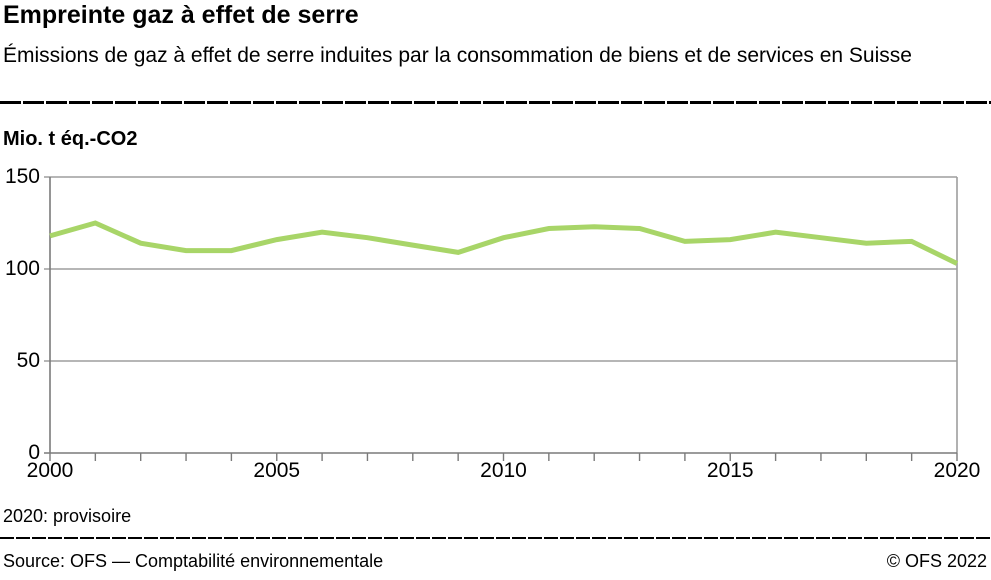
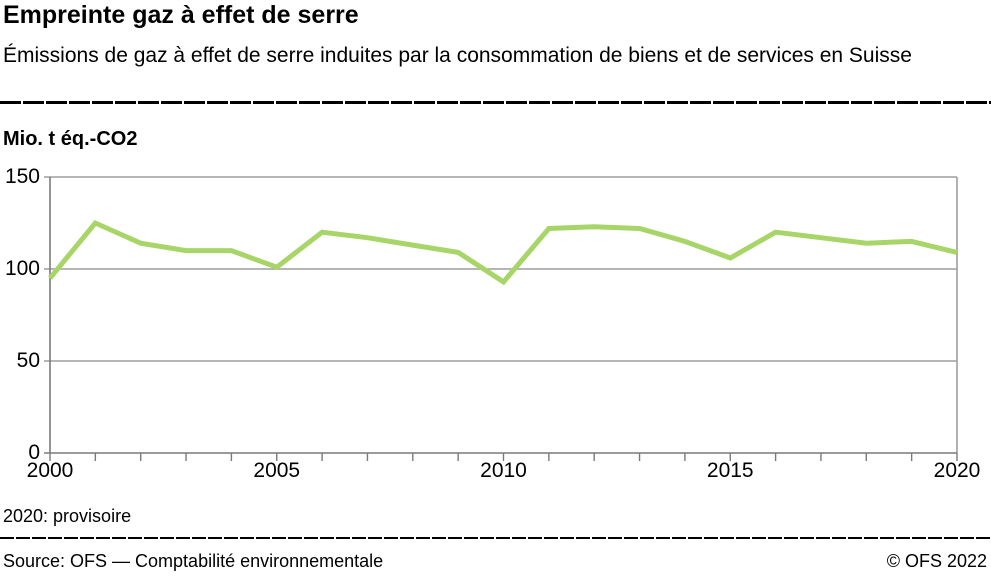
2000: 118 -> 95
2005: 116 -> 101
2010: 117 -> 93
2015: 116 -> 106
2020: 103 -> 109
